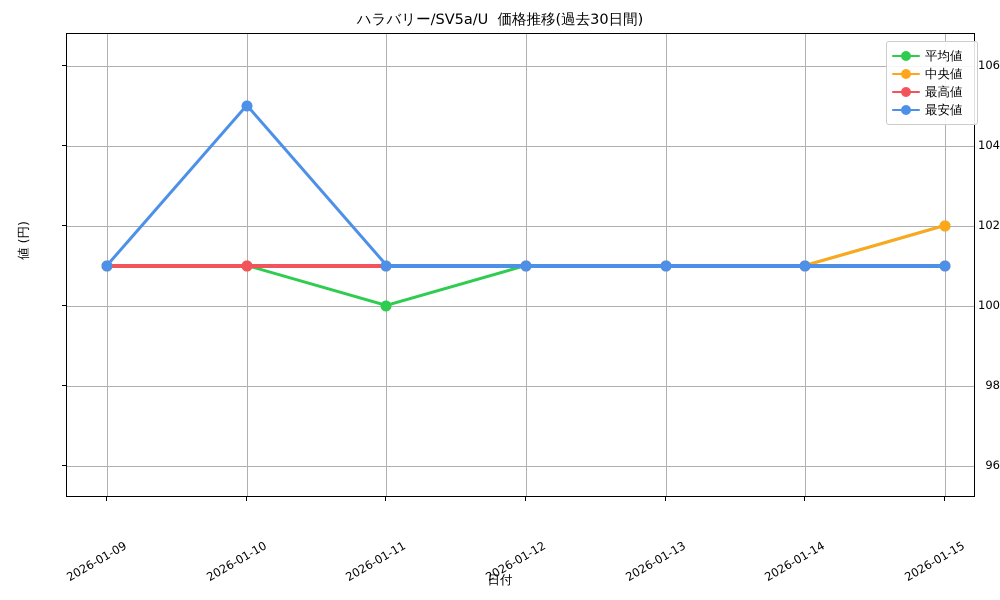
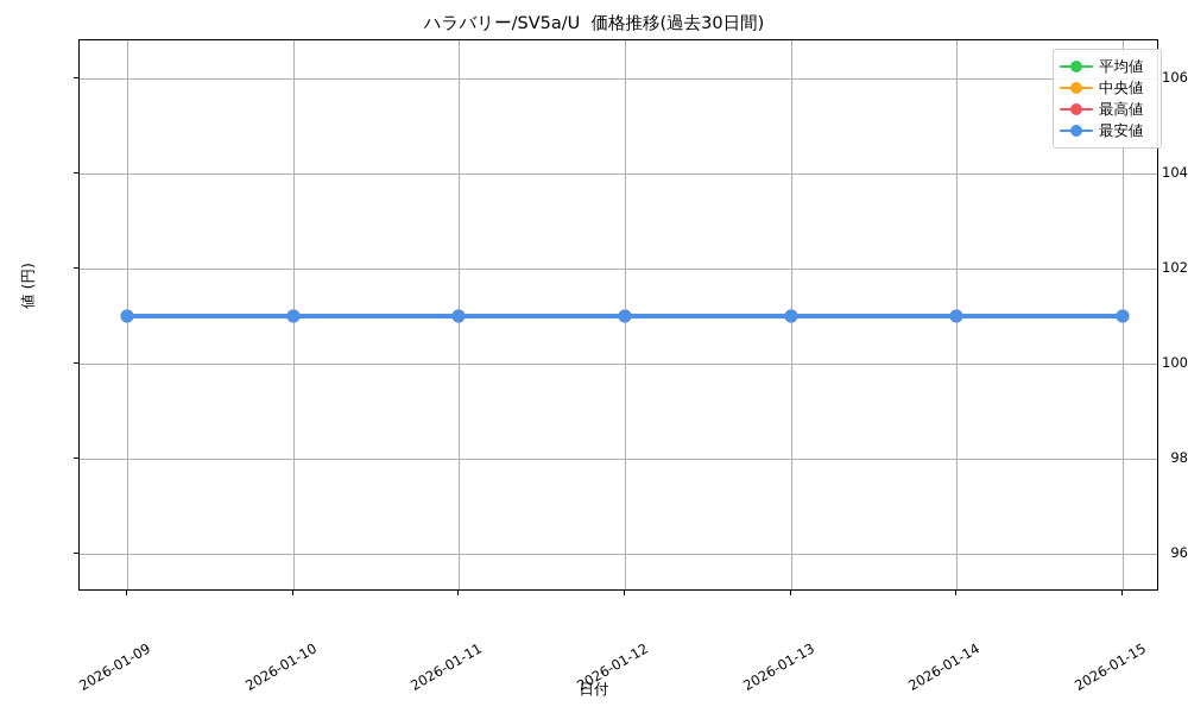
最安値/2026-01-10: 105 -> 101
平均値/2026-01-11: 100 -> 101
平均値/2026-01-15: 102 -> 101
中央値/2026-01-15: 102 -> 101
